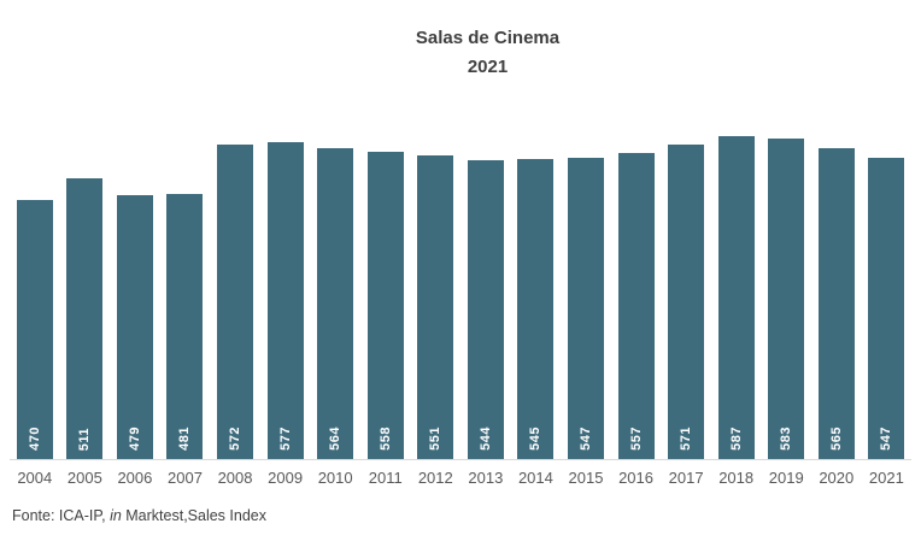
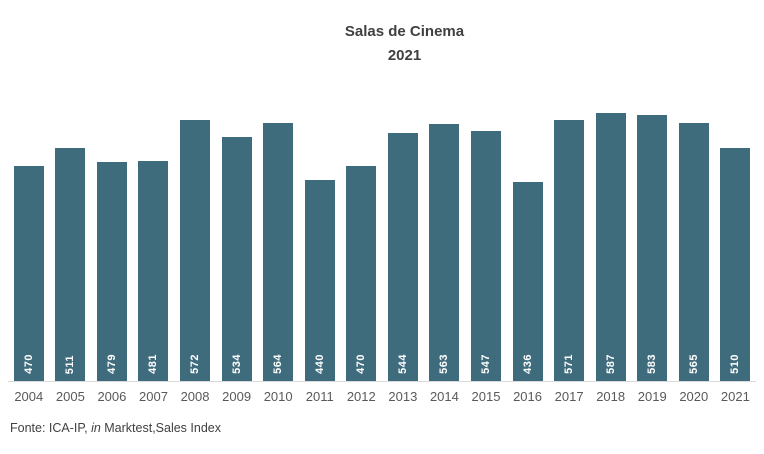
2009: 577 -> 534
2011: 558 -> 440
2012: 551 -> 470
2014: 545 -> 563
2016: 557 -> 436
2021: 547 -> 510
